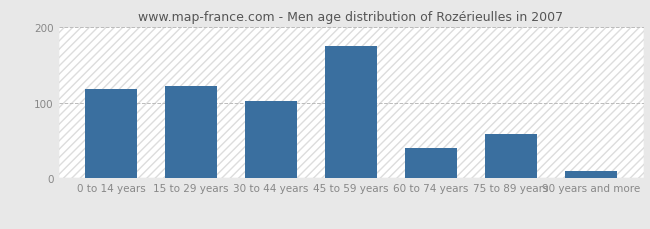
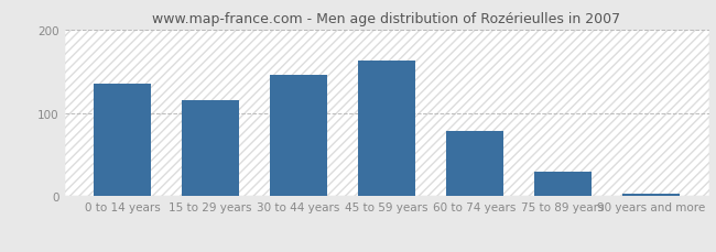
0 to 14 years: 118 -> 135
15 to 29 years: 122 -> 115
30 to 44 years: 102 -> 145
45 to 59 years: 174 -> 163
60 to 74 years: 40 -> 78
75 to 89 years: 58 -> 30
90 years and more: 10 -> 3
